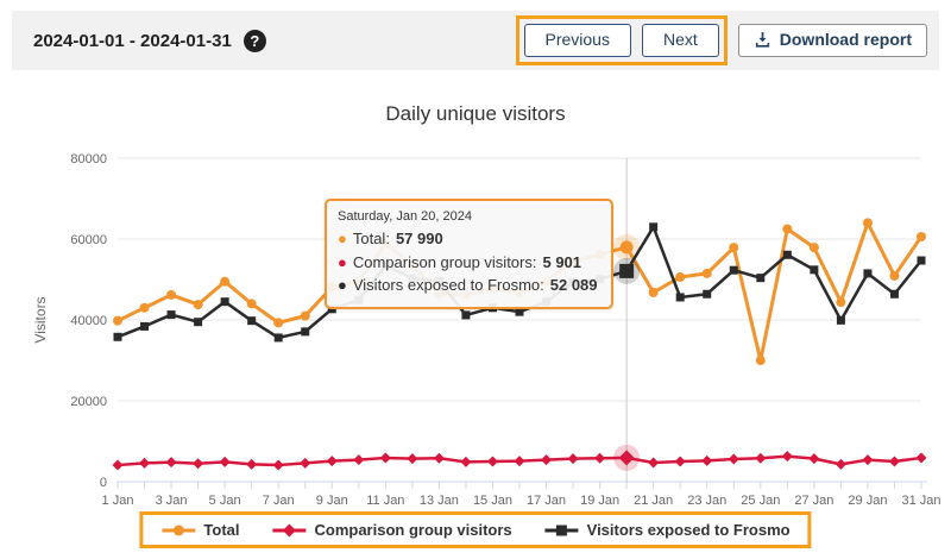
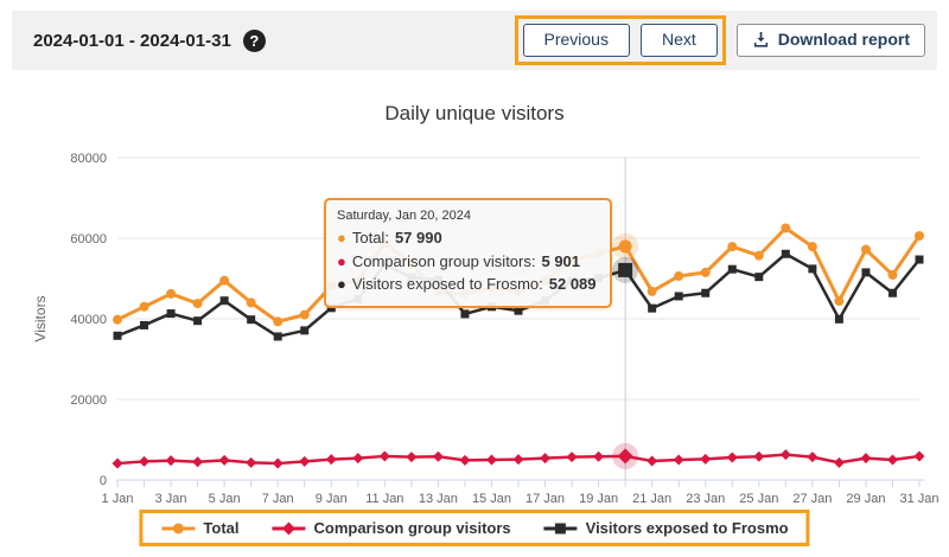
Visitors exposed to Frosmo/21 Jan: 63000 -> 43000
Total/25 Jan: 30000 -> 56000
Total/29 Jan: 64000 -> 57000
